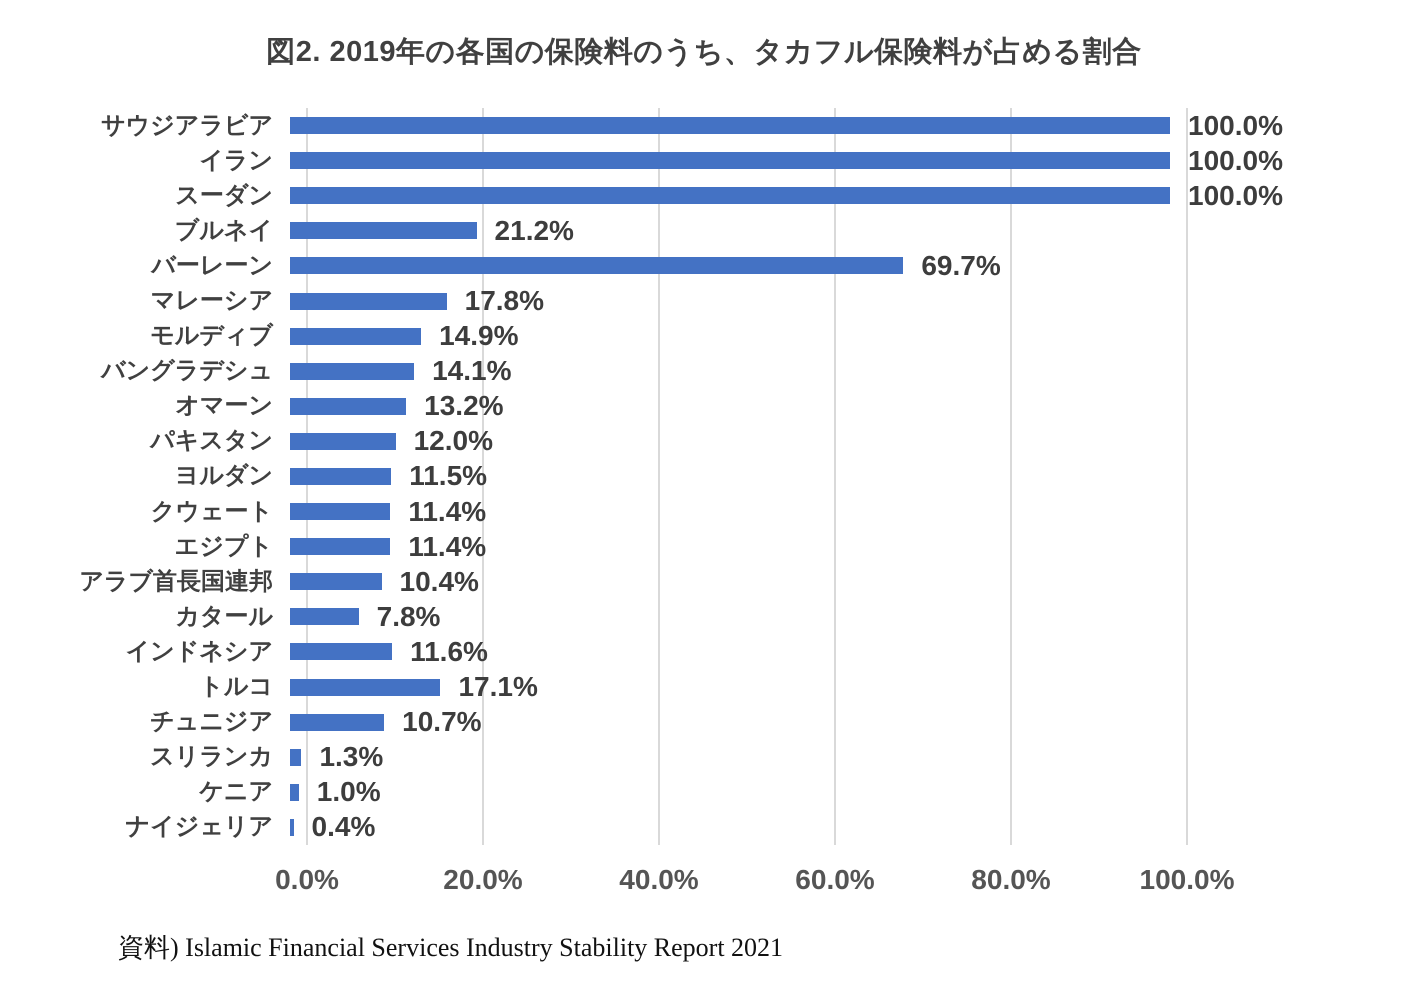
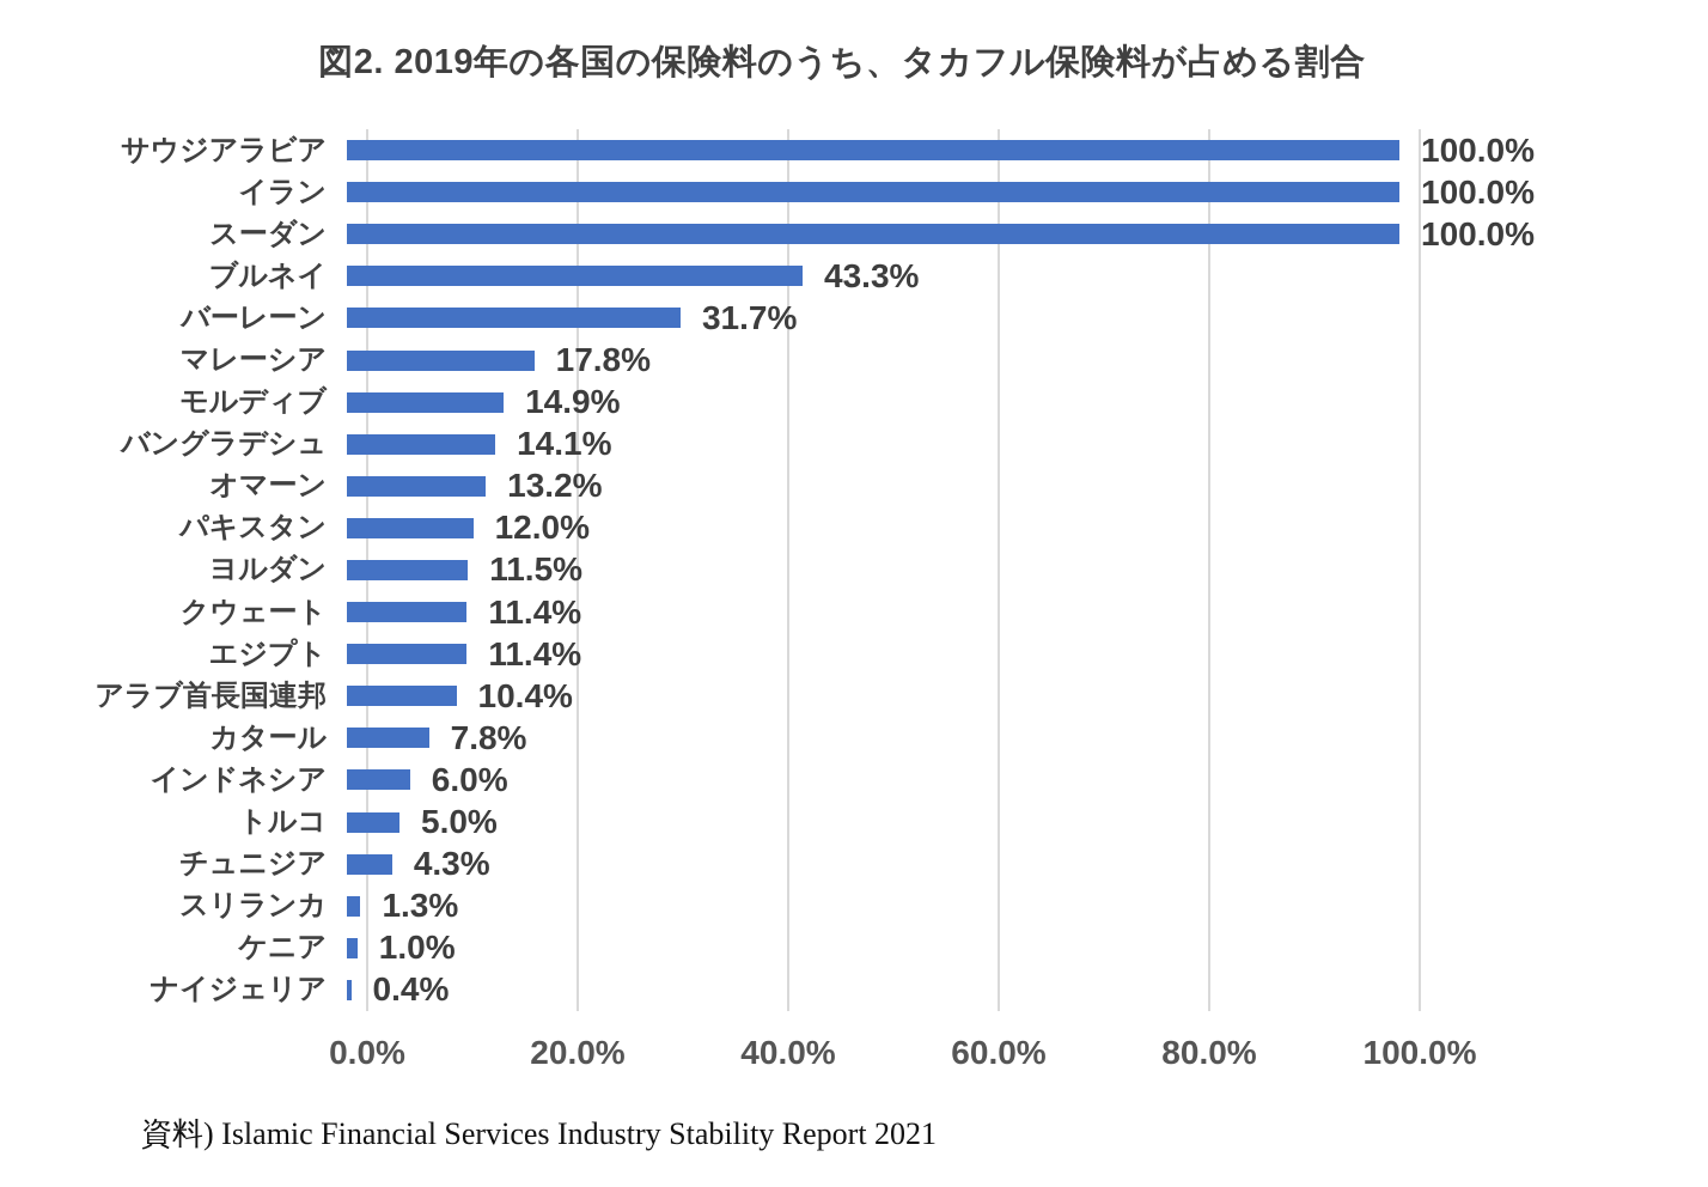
ブルネイ: 21.2% -> 43.3%
バーレーン: 69.7% -> 31.7%
インドネシア: 11.6% -> 6.0%
トルコ: 17.1% -> 5.0%
チュニジア: 10.7% -> 4.3%
